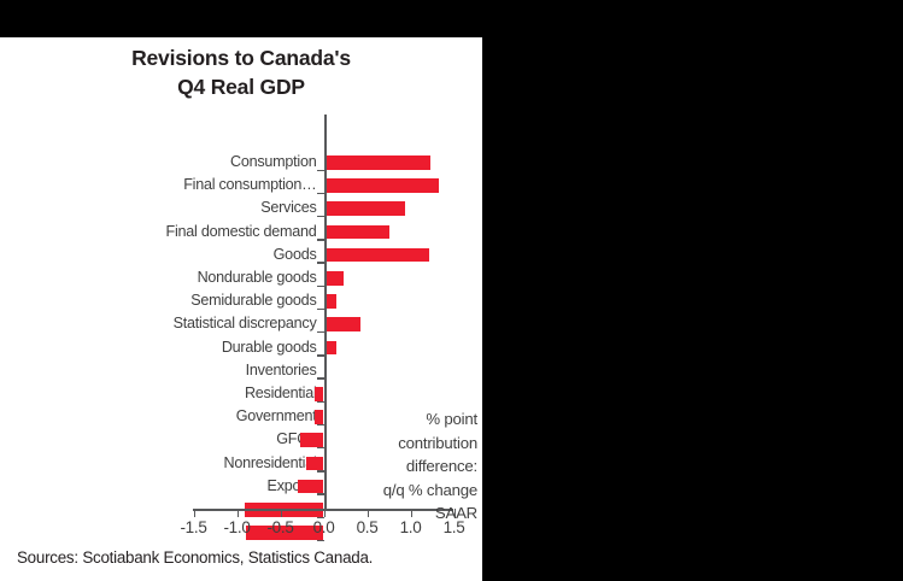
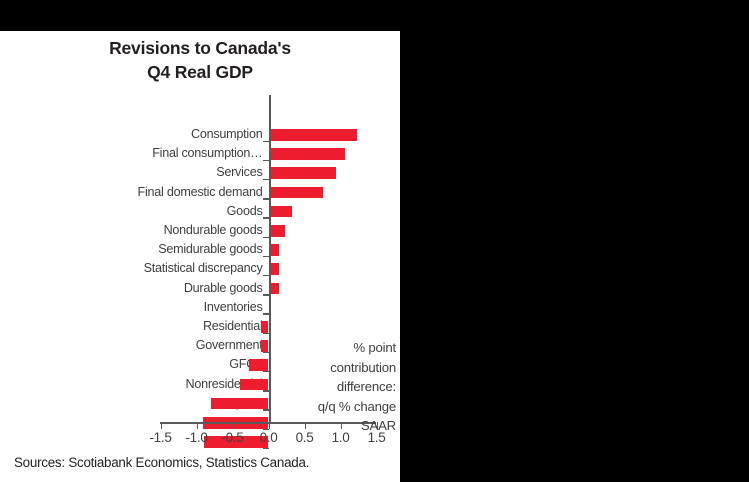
Final consumption…: 1.3 -> 1.0
Goods: 1.2 -> 0.3
Statistical discrepancy: 0.4 -> 0.1
Nonresidential: -0.2 -> -0.4
Exports: -0.3 -> -0.8
